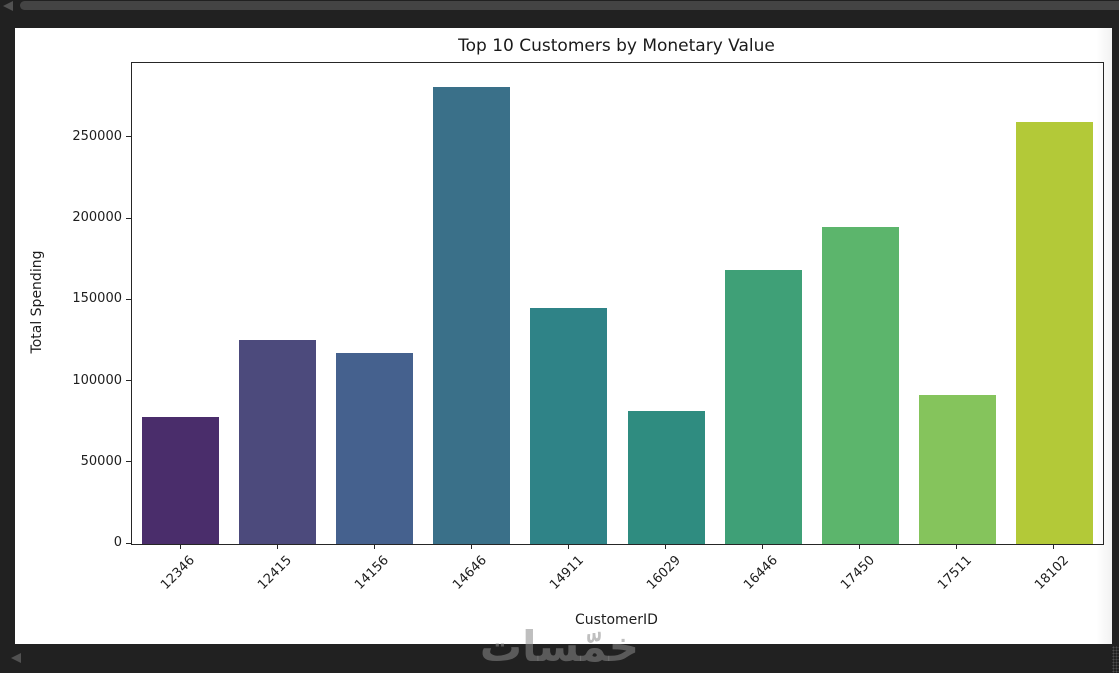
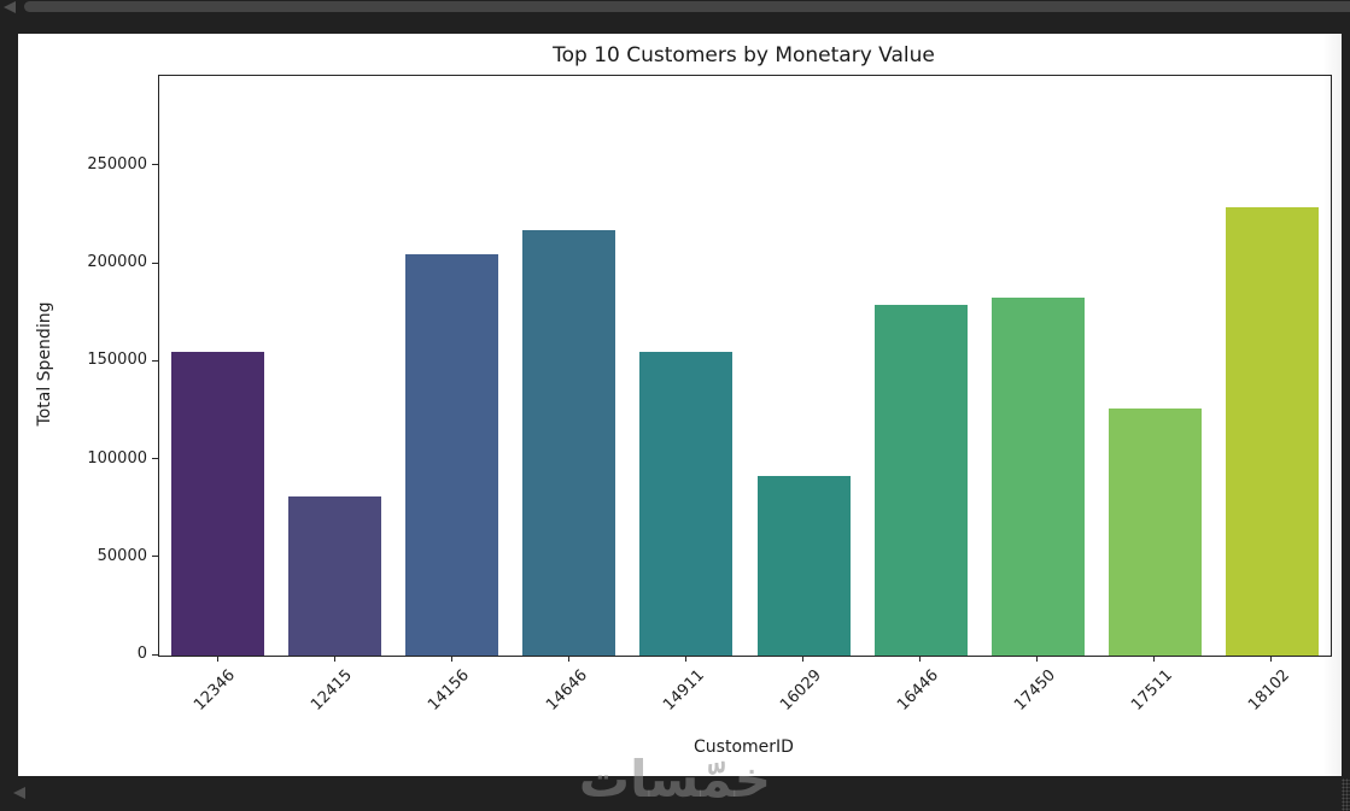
12346: 78000 -> 155000
12415: 126000 -> 81000
14156: 118000 -> 205000
14646: 281000 -> 217000
14911: 145000 -> 155000
16029: 82000 -> 92000
16446: 169000 -> 179000
17450: 195000 -> 183000
17511: 92000 -> 126000
18102: 260000 -> 229000
